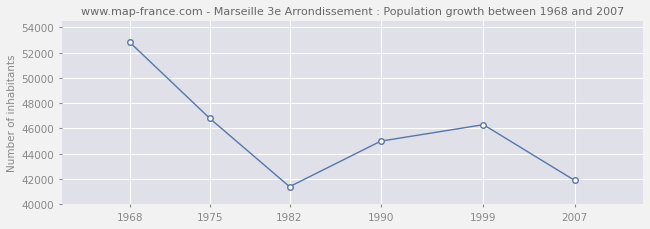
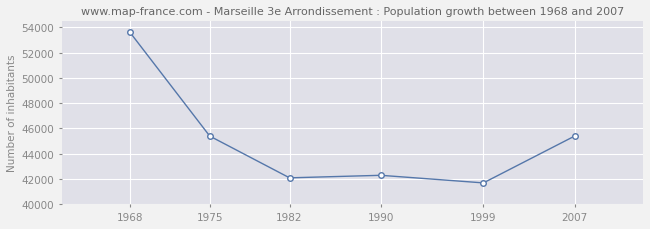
1968: 52800 -> 53600
1975: 46800 -> 45400
1982: 41400 -> 42100
1990: 45000 -> 42300
1999: 46300 -> 41700
2007: 41900 -> 45400
